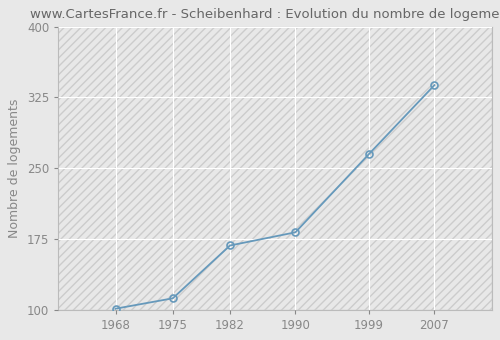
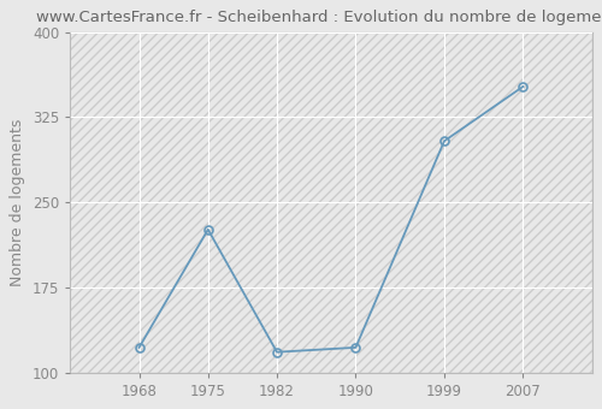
1968: 101 -> 122
1975: 112 -> 226
1982: 168 -> 118
1990: 182 -> 122
1999: 265 -> 304
2007: 338 -> 352
